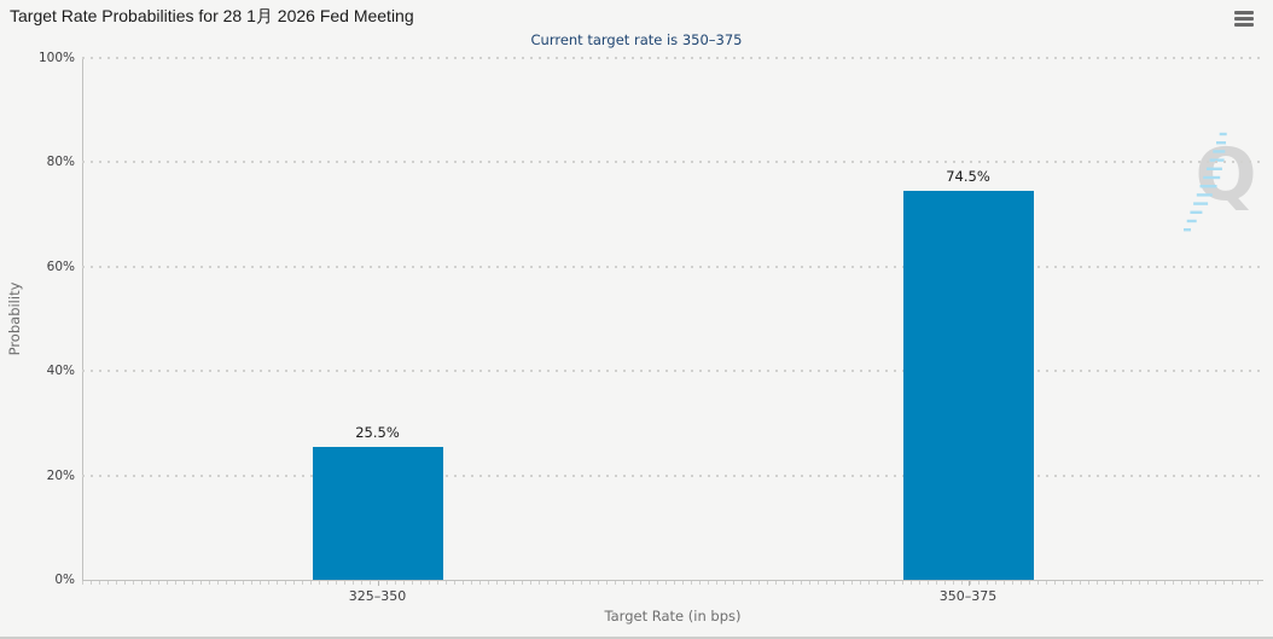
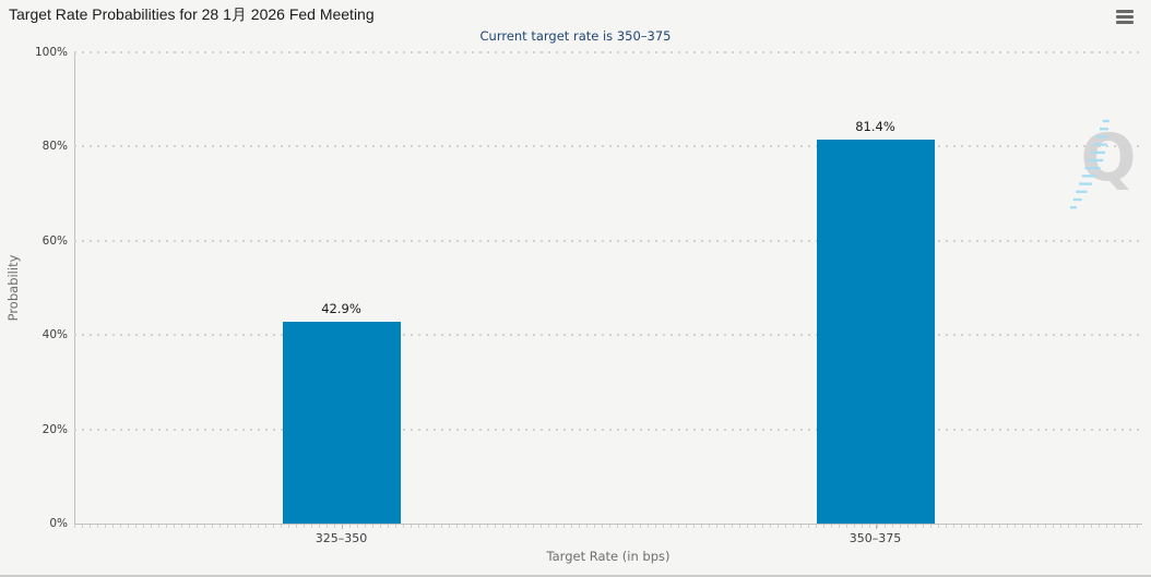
325–350: 25.5% -> 42.9%
350–375: 74.5% -> 81.4%
